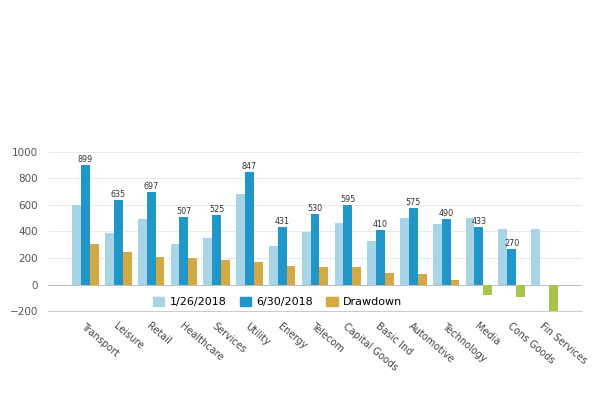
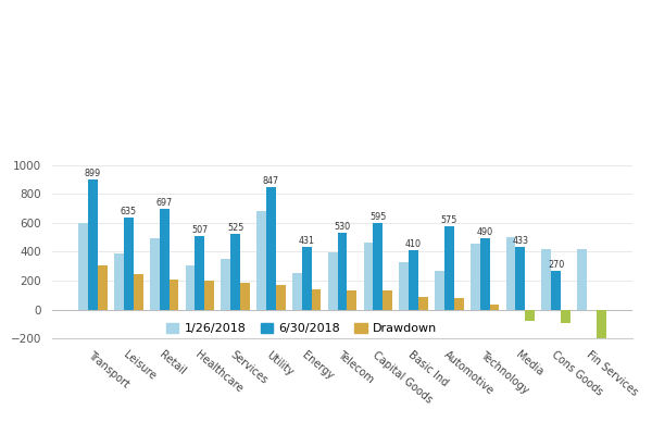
1/26/2018/Energy: 290 -> 250
1/26/2018/Automotive: 500 -> 270
